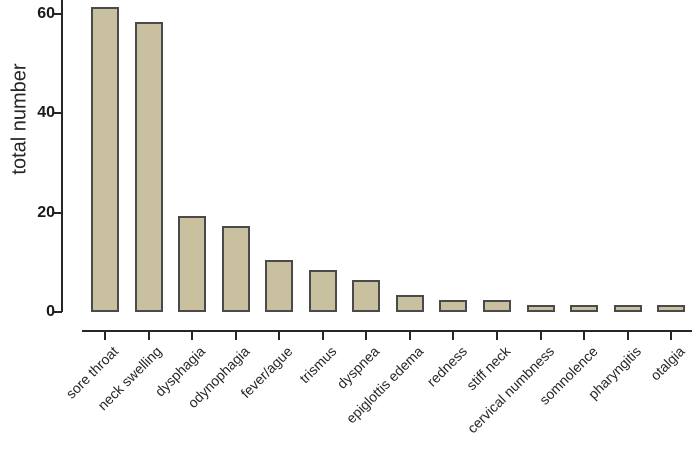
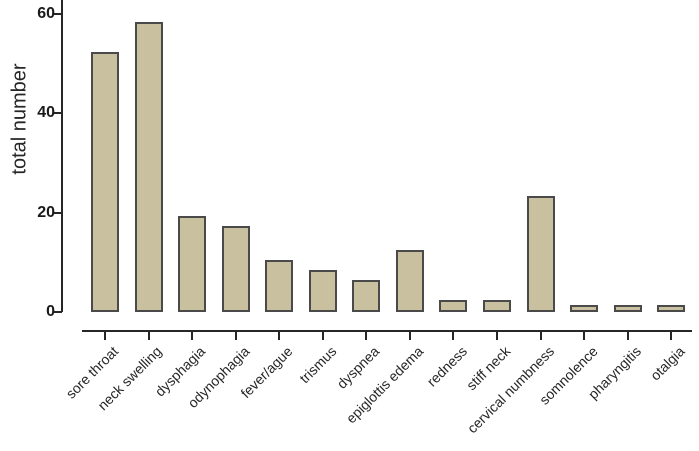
sore throat: 61 -> 52
epiglottis edema: 3 -> 12
cervical numbness: 1 -> 23
